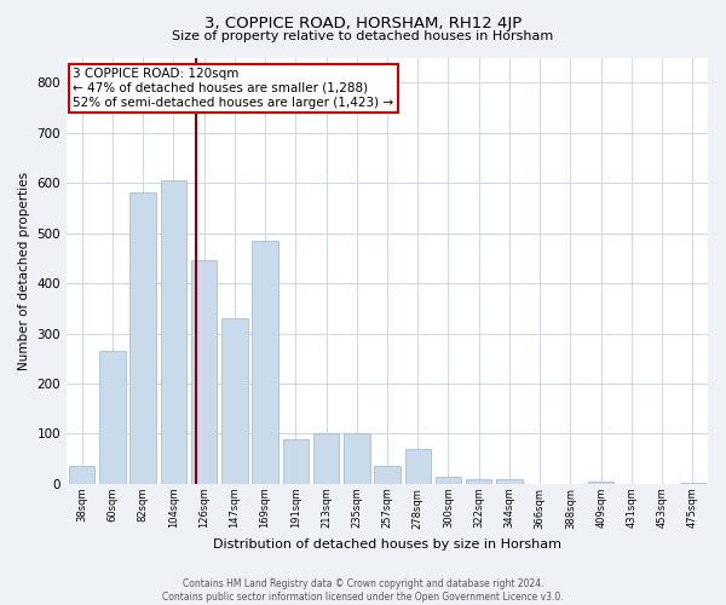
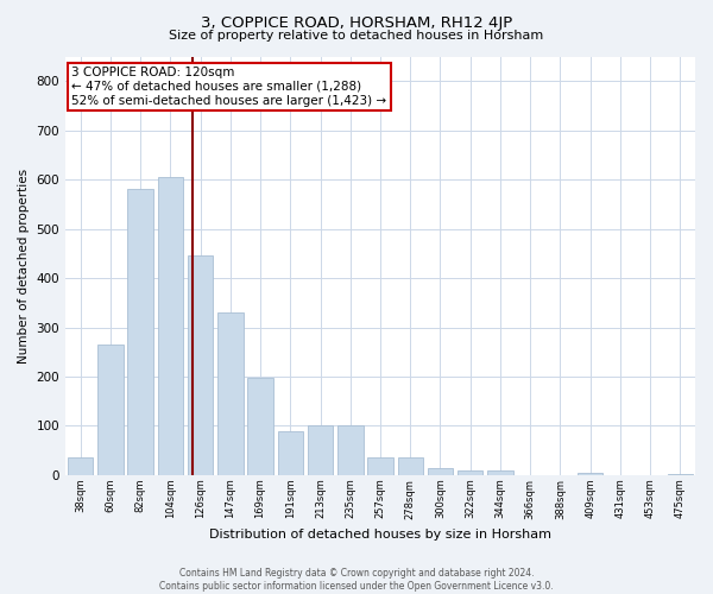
169sqm: 485 -> 197
278sqm: 70 -> 35
